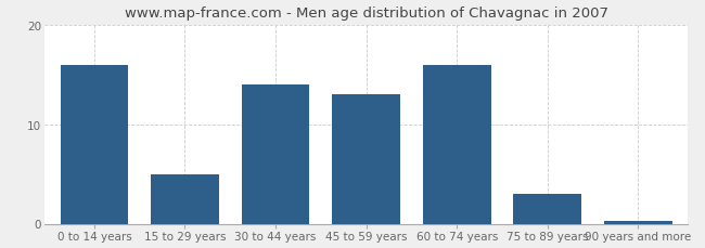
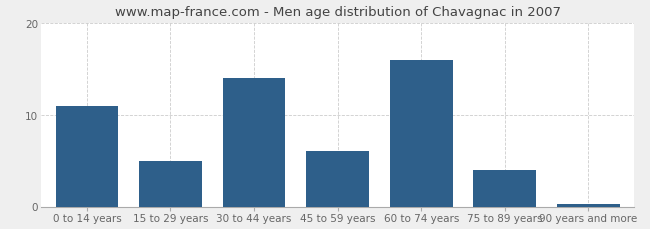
0 to 14 years: 16.0 -> 11.0
45 to 59 years: 13.0 -> 6.0
75 to 89 years: 3.0 -> 4.0
